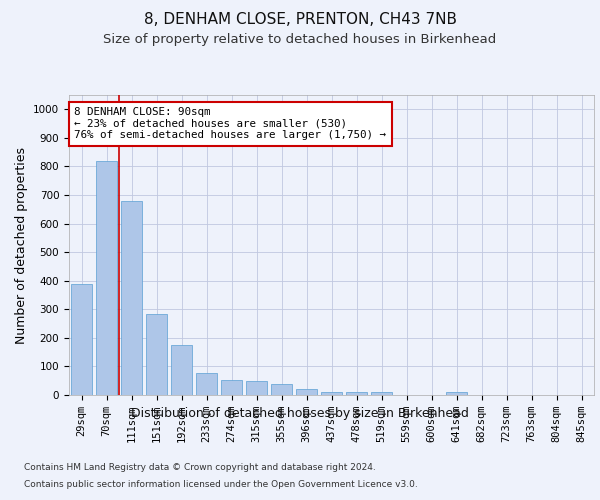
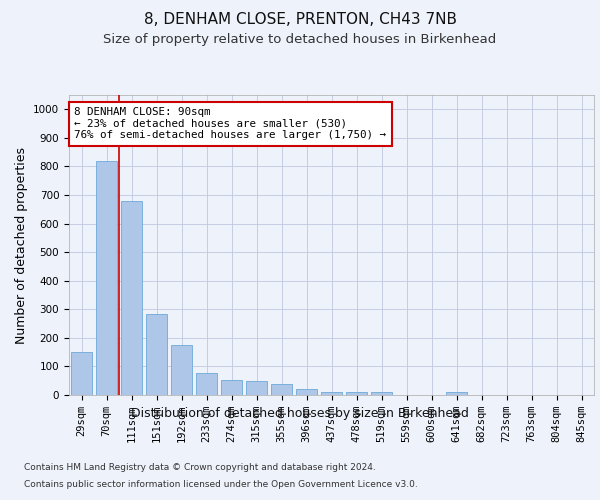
29sqm: 390 -> 150
